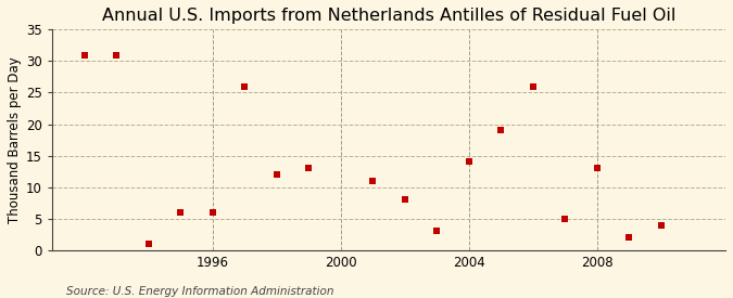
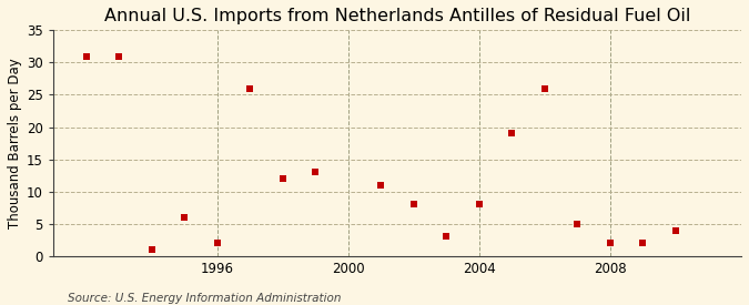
1996: 6 -> 2
2004: 14 -> 8
2008: 13 -> 2
